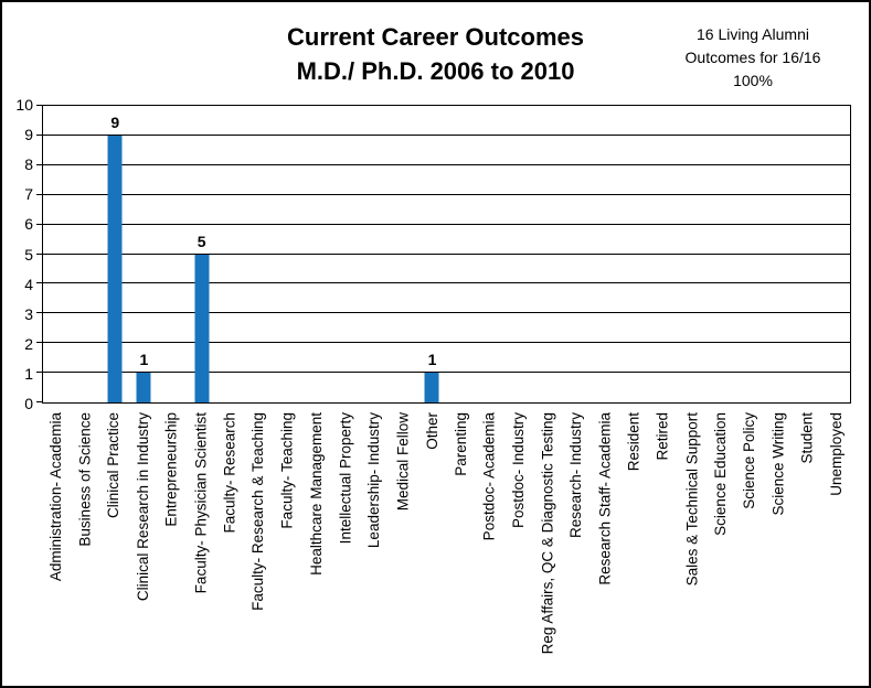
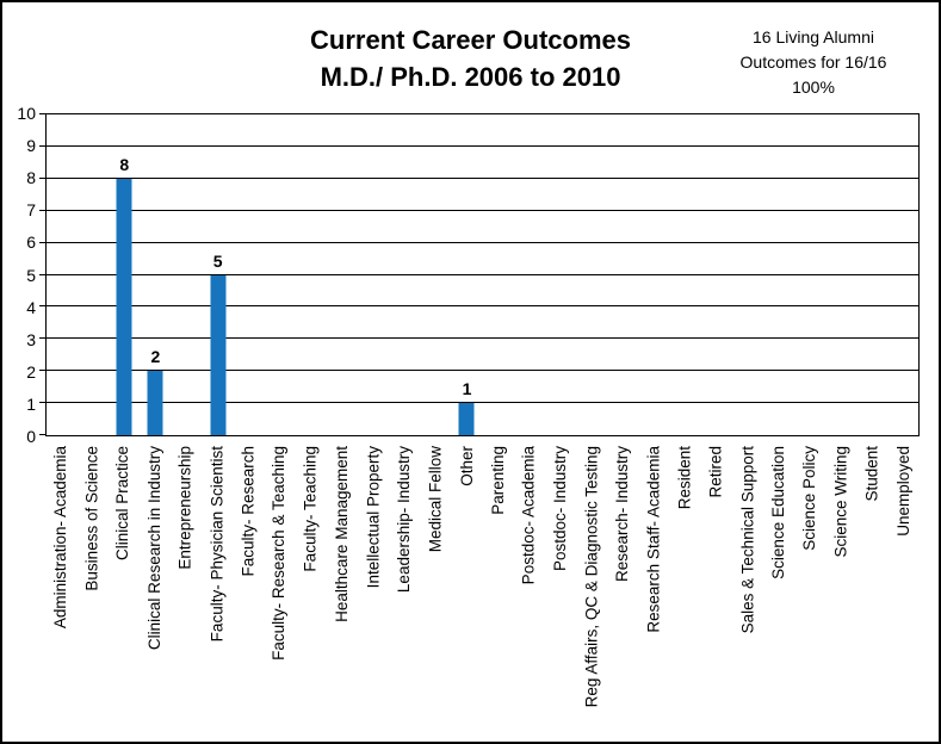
Clinical Practice: 9 -> 8
Clinical Research in Industry: 1 -> 2
